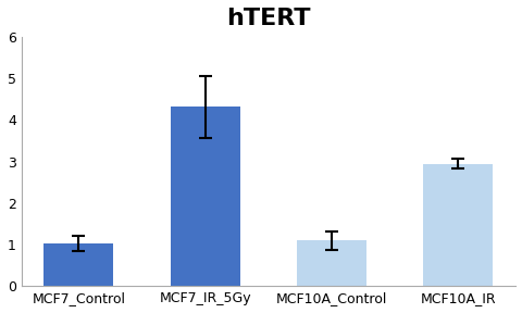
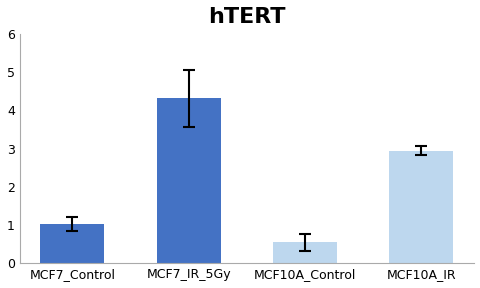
MCF10A_Control: 1.10 -> 0.55
